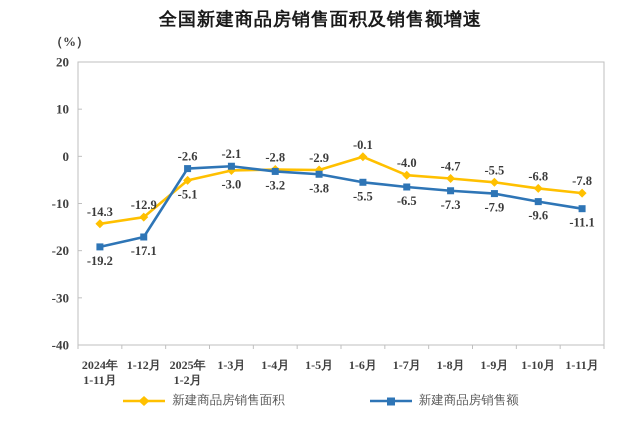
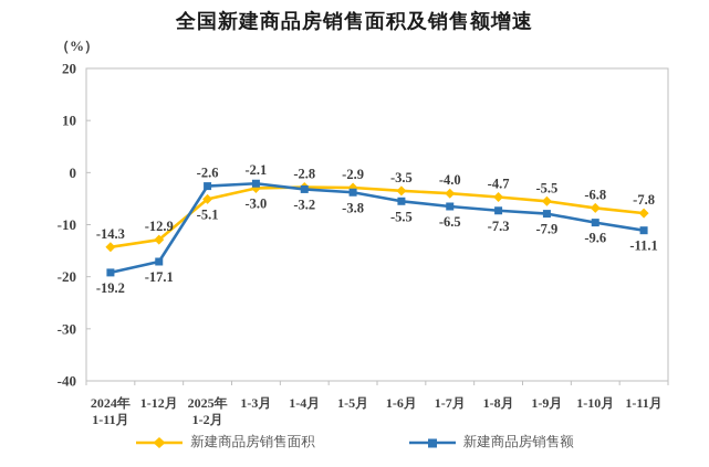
新建商品房销售面积/1-6月: -0.1 -> -3.5
